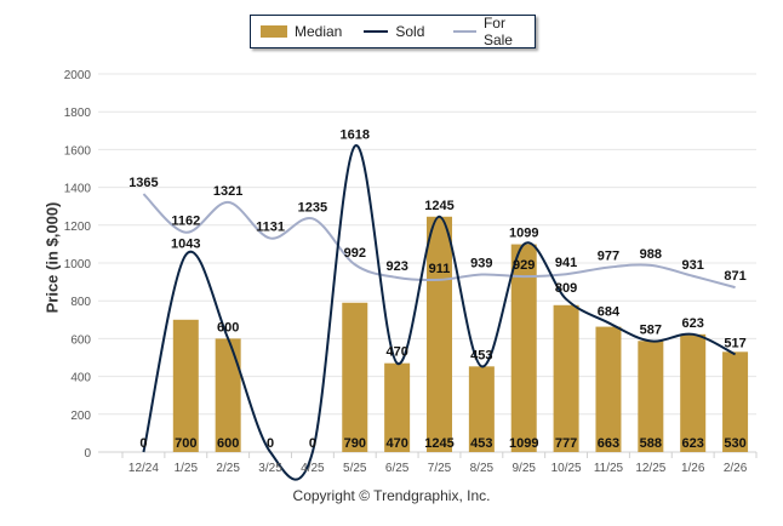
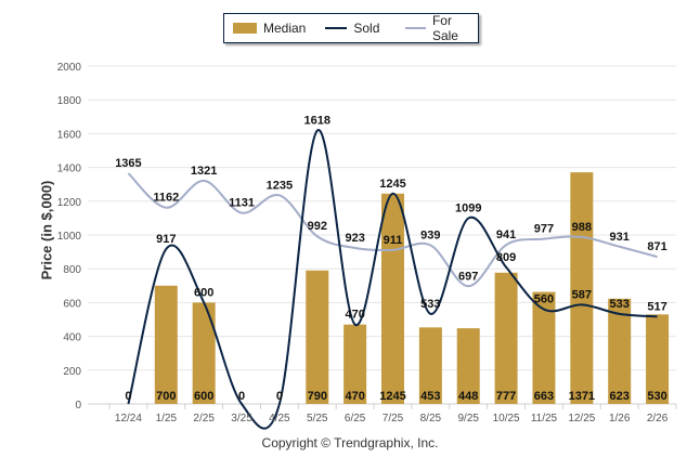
Sold/1/25: 1043 -> 917
Sold/8/25: 453 -> 533
Median/9/25: 1099 -> 448
For Sale/9/25: 929 -> 697
Sold/11/25: 684 -> 560
Median/12/25: 588 -> 1371
Sold/1/26: 623 -> 533
